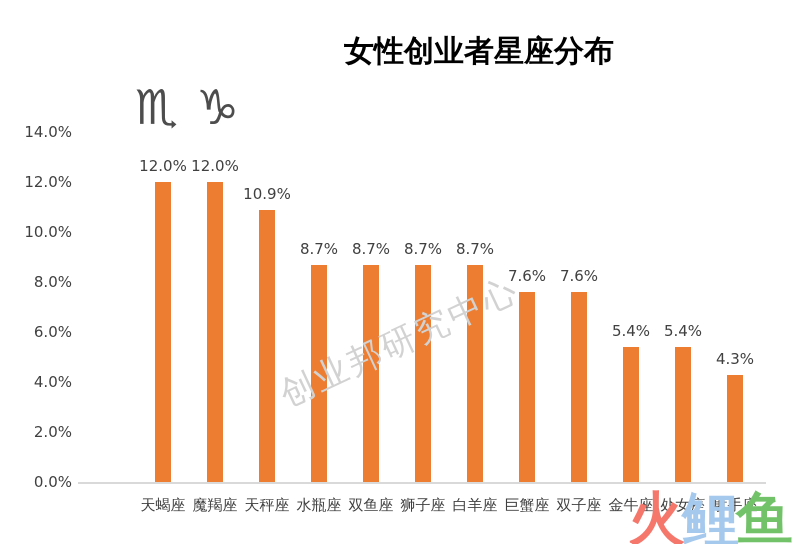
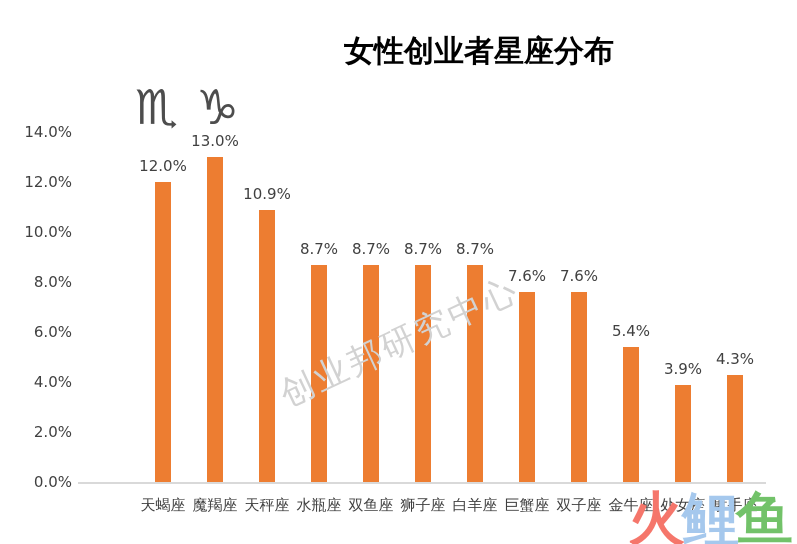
魔羯座: 12.0% -> 13.0%
处女座: 5.4% -> 3.9%
